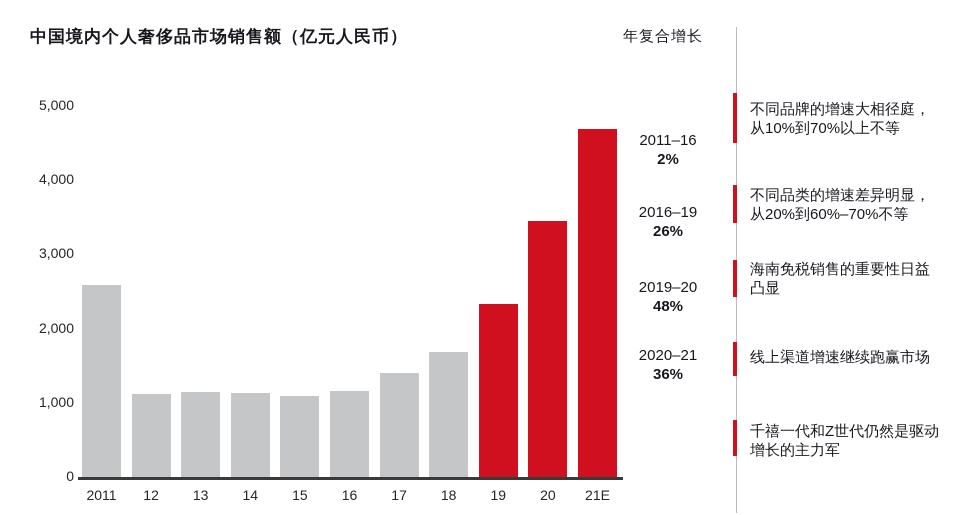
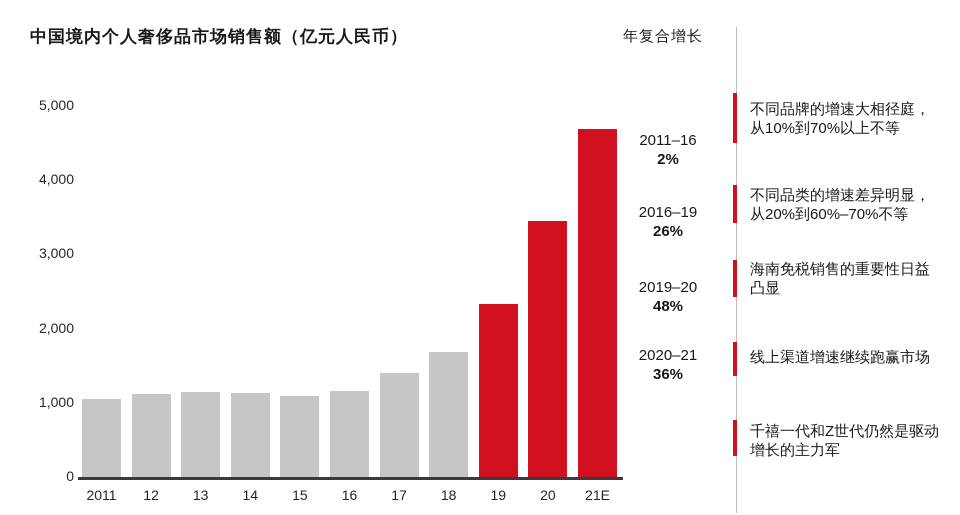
2011: 2600 -> 1100
